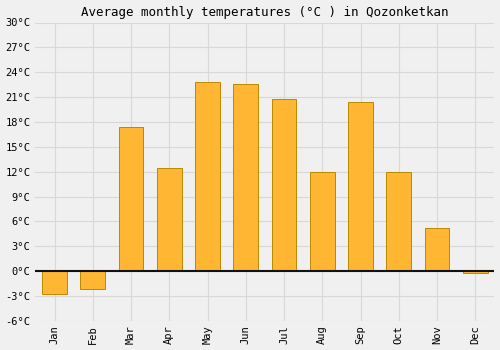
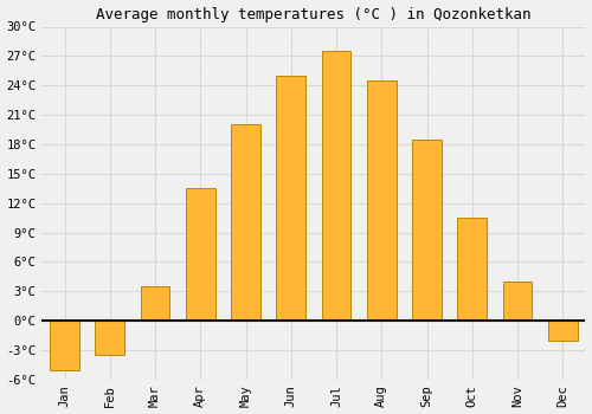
Jan: -2.8°C -> -5.0°C
Feb: -2.2°C -> -3.5°C
Mar: 17.4°C -> 3.5°C
Apr: 12.4°C -> 13.5°C
May: 22.8°C -> 20.0°C
Jun: 22.6°C -> 25.0°C
Jul: 20.8°C -> 27.5°C
Aug: 12.0°C -> 24.5°C
Sep: 20.4°C -> 18.5°C
Oct: 12.0°C -> 10.5°C
Nov: 5.2°C -> 4.0°C
Dec: -0.2°C -> -2.0°C
